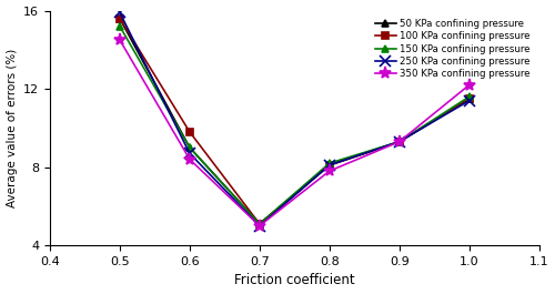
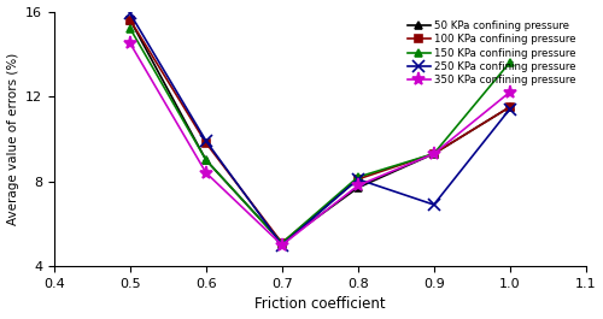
250 KPa confining pressure/0.6: 8.7 -> 9.9
50 KPa confining pressure/0.8: 8.1 -> 7.7
250 KPa confining pressure/0.9: 9.3 -> 6.9
150 KPa confining pressure/1.0: 11.6 -> 13.6
